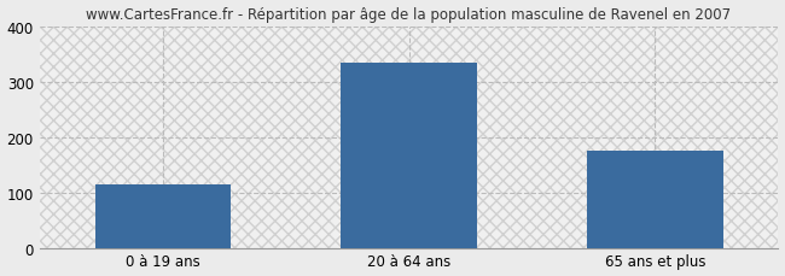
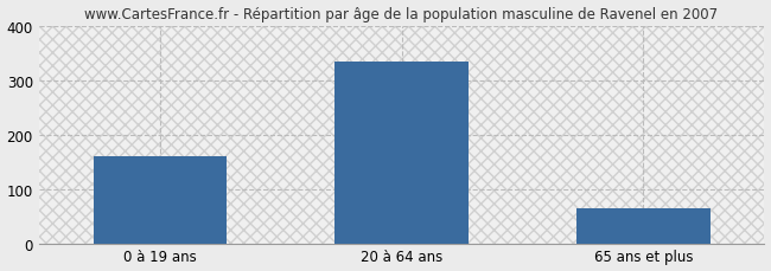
0 à 19 ans: 115 -> 160
65 ans et plus: 175 -> 65
